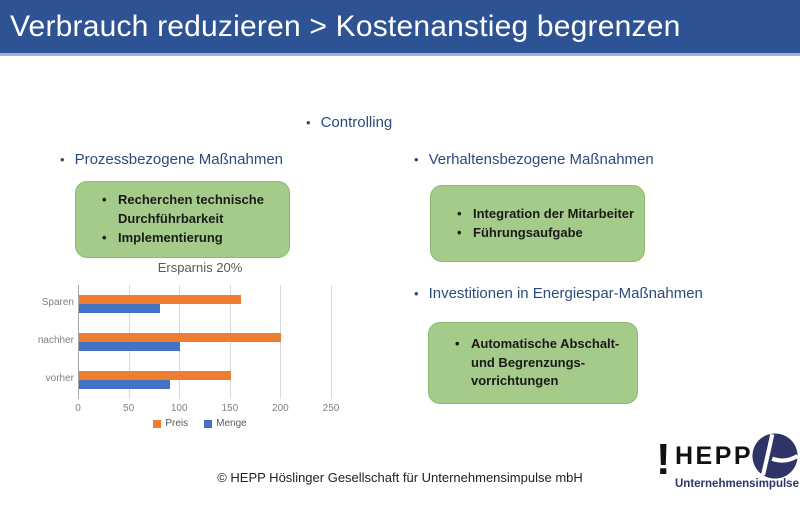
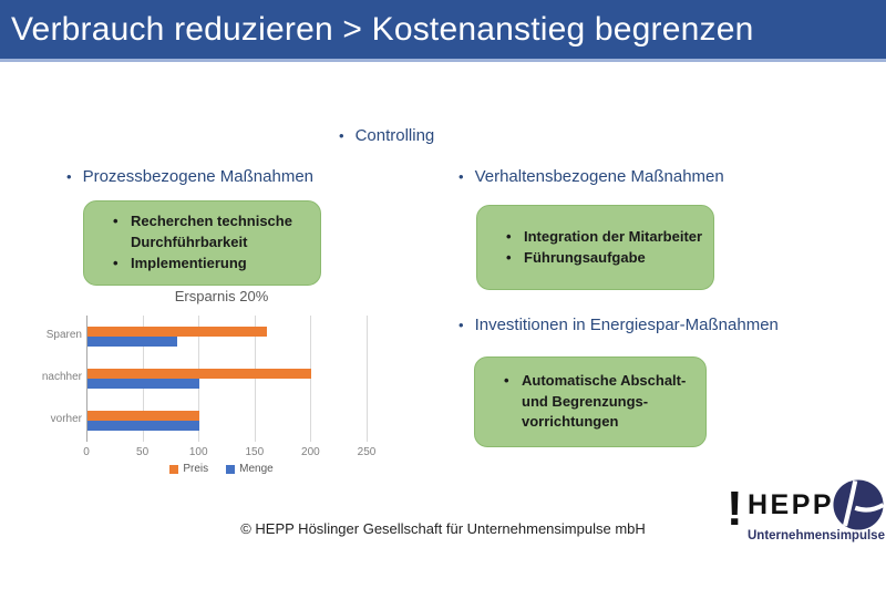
Preis/vorher: 150 -> 100
Menge/vorher: 90 -> 100
